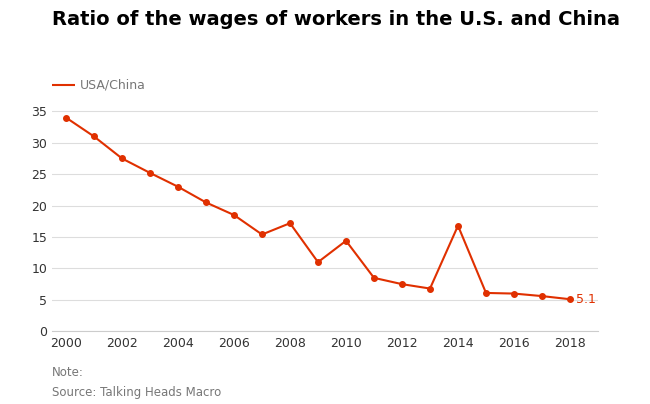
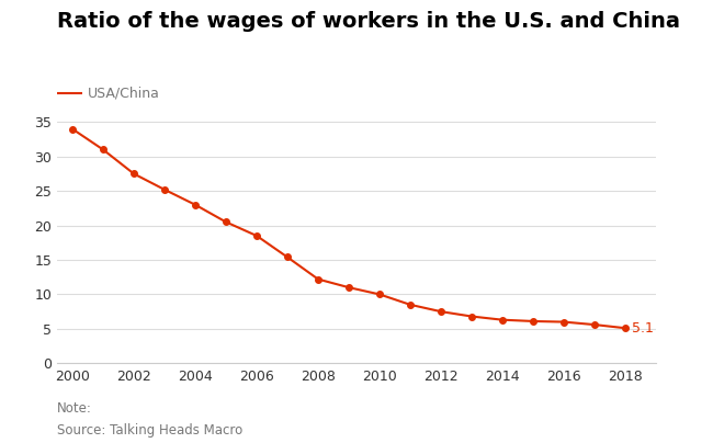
2008: 17.2 -> 12.2
2010: 14.4 -> 10.0
2014: 16.8 -> 6.3
